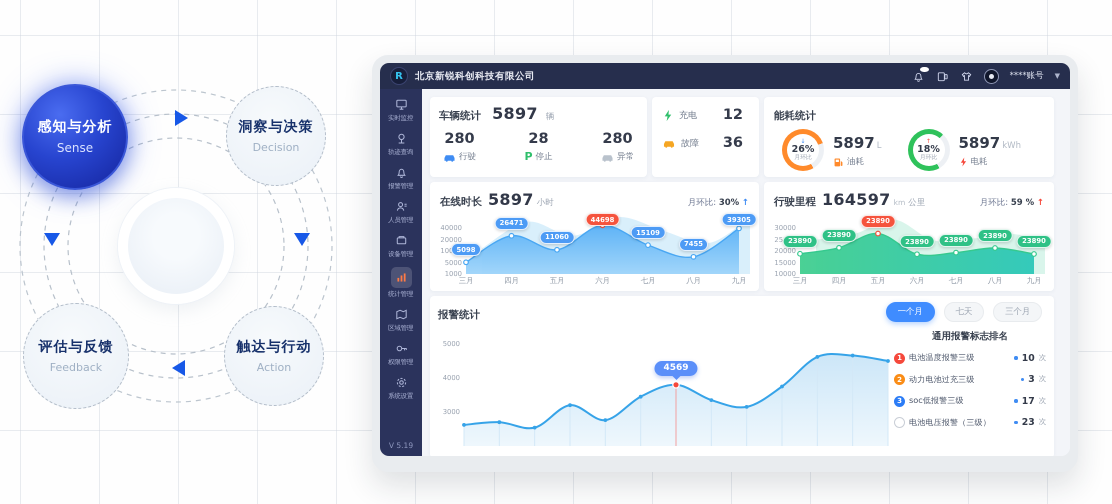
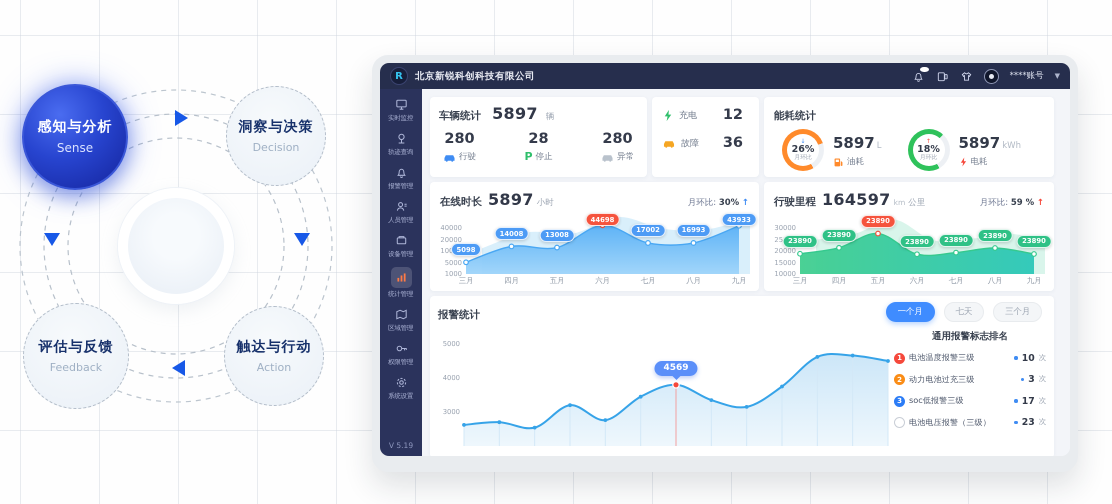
在线时长/四月: 26471 -> 14008
在线时长/五月: 11060 -> 13008
在线时长/七月: 15109 -> 17002
在线时长/八月: 7455 -> 16993
在线时长/九月: 39305 -> 43933
